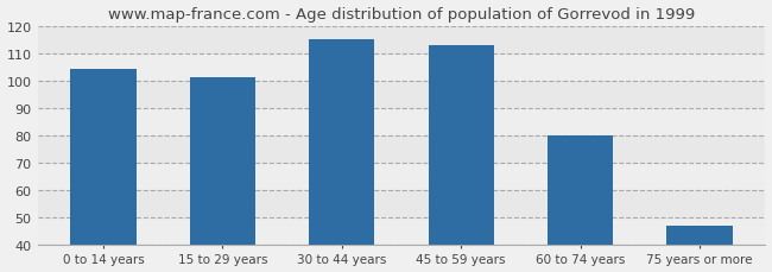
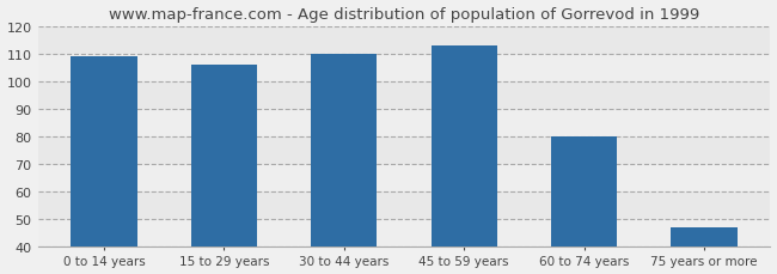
0 to 14 years: 104 -> 109
15 to 29 years: 101 -> 106
30 to 44 years: 115 -> 110
